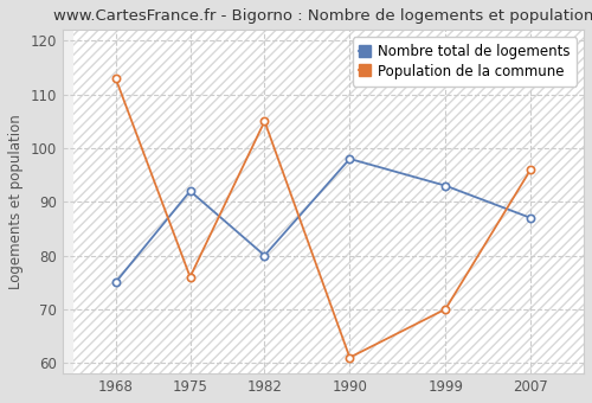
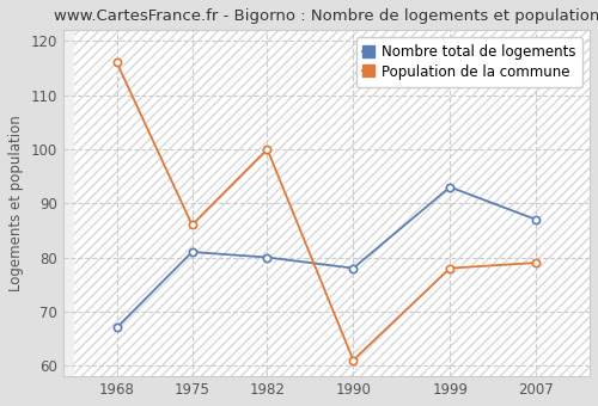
Nombre total de logements/1968: 75 -> 67
Population de la commune/1968: 113 -> 116
Nombre total de logements/1975: 92 -> 81
Population de la commune/1975: 76 -> 86
Population de la commune/1982: 105 -> 100
Nombre total de logements/1990: 98 -> 78
Population de la commune/1999: 70 -> 78
Population de la commune/2007: 96 -> 79
